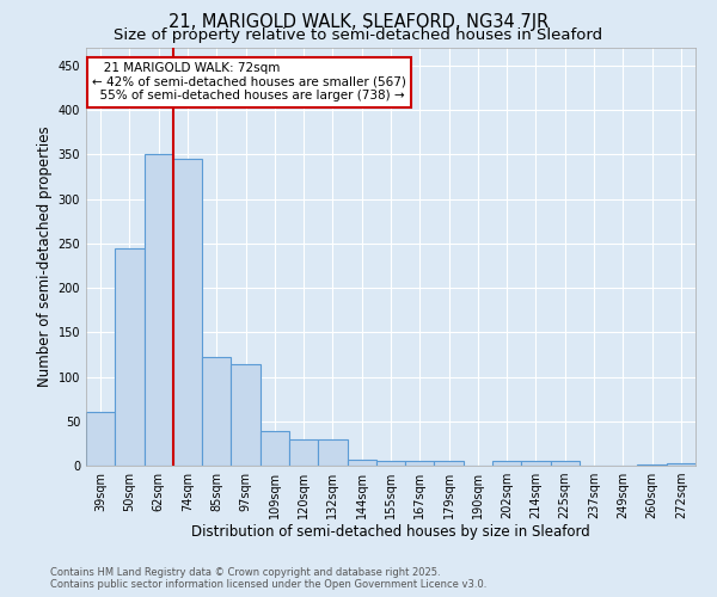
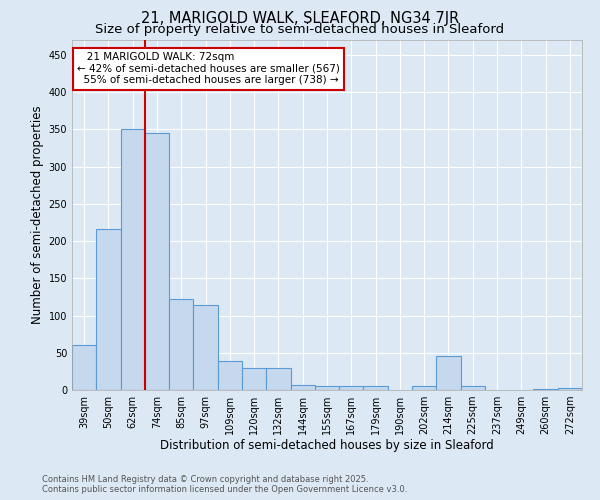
50sqm: 244 -> 216
214sqm: 6 -> 46
